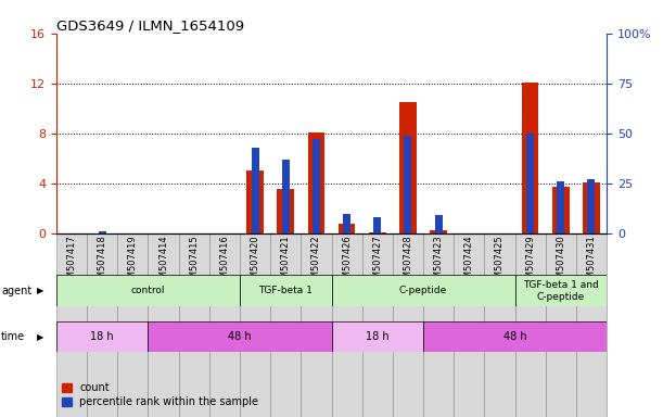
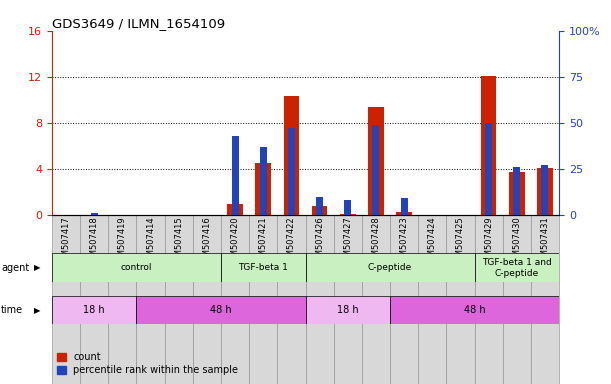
count/GSM507420: 5.0 -> 1.0
count/GSM507421: 3.6 -> 4.5
count/GSM507422: 8.1 -> 10.3
count/GSM507428: 10.5 -> 9.4
